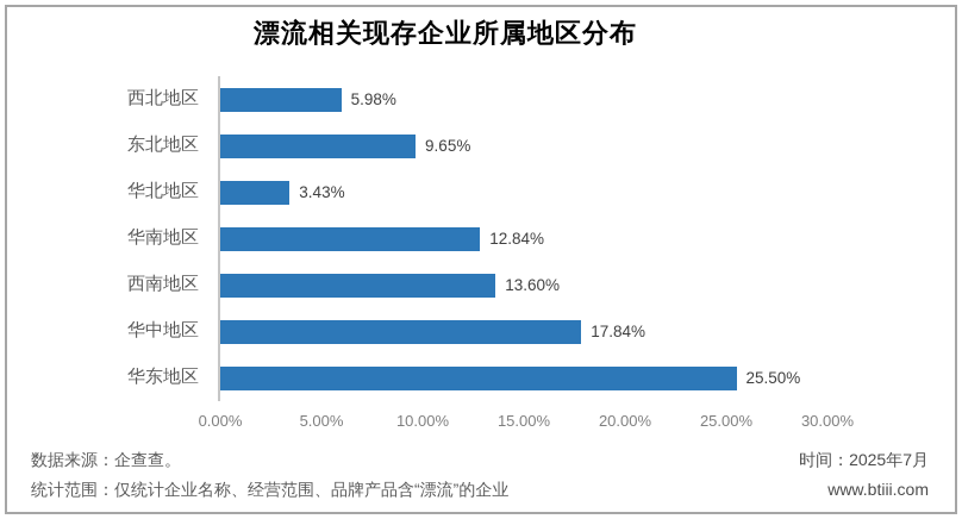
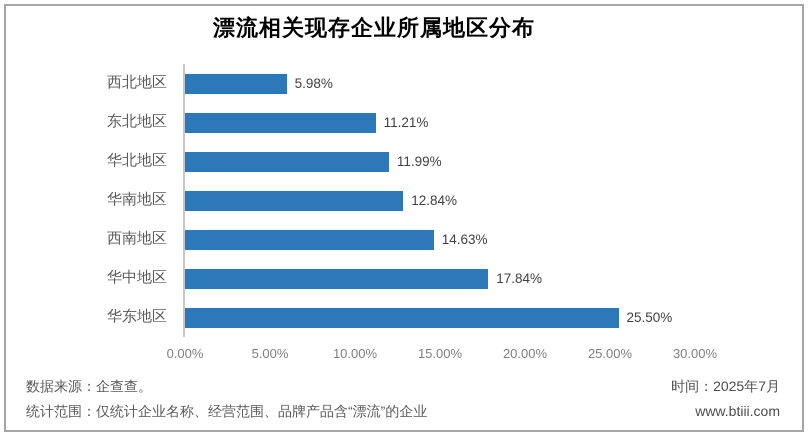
东北地区: 9.65% -> 11.21%
华北地区: 3.43% -> 11.99%
西南地区: 13.60% -> 14.63%
